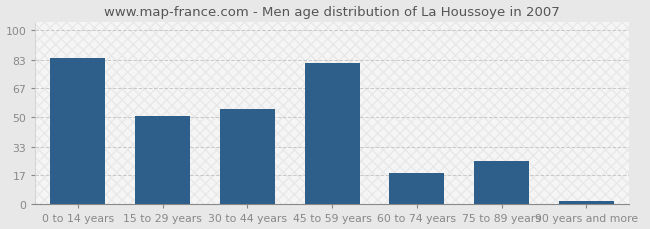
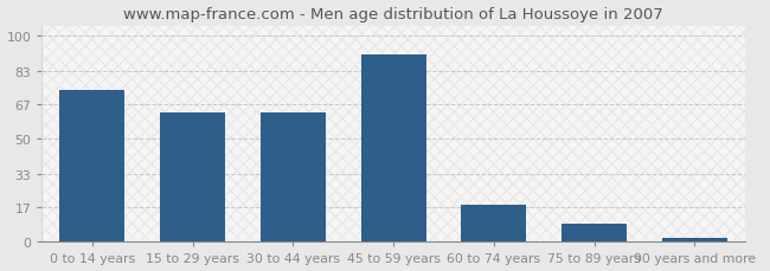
0 to 14 years: 84 -> 74
15 to 29 years: 51 -> 63
30 to 44 years: 55 -> 63
45 to 59 years: 81 -> 91
75 to 89 years: 25 -> 9
